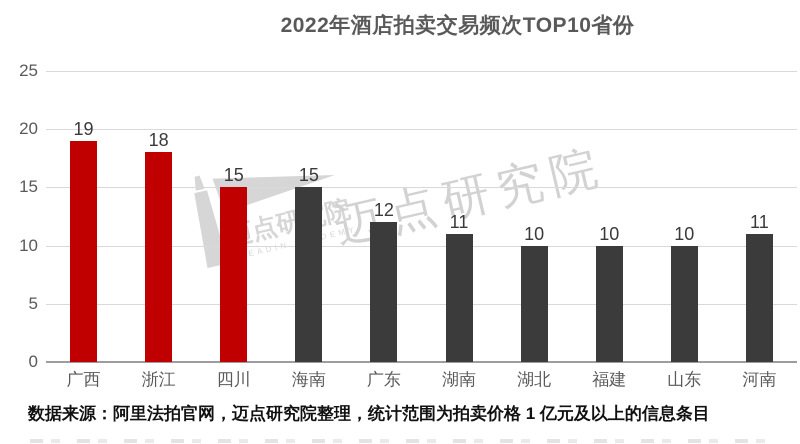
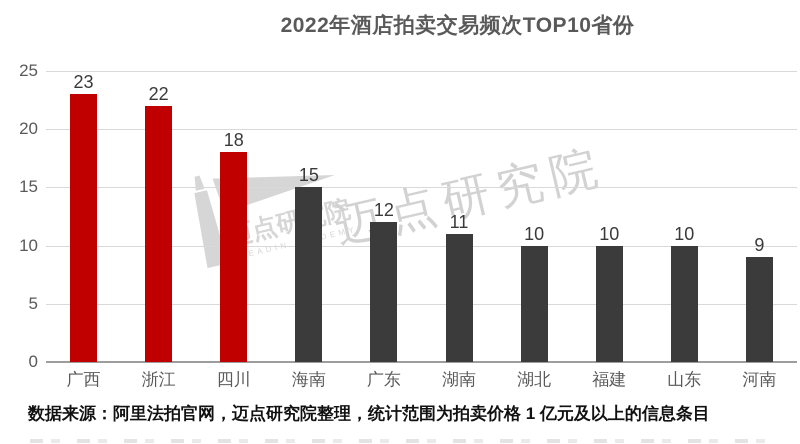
广西: 19 -> 23
浙江: 18 -> 22
四川: 15 -> 18
河南: 11 -> 9
